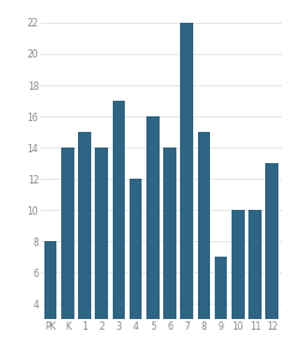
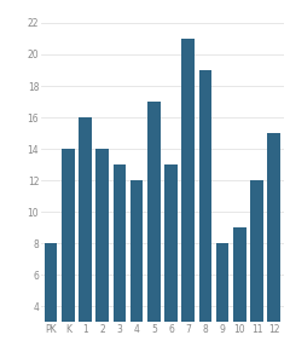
1: 15 -> 16
3: 17 -> 13
5: 16 -> 17
6: 14 -> 13
7: 22 -> 21
8: 15 -> 19
9: 7 -> 8
10: 10 -> 9
11: 10 -> 12
12: 13 -> 15
